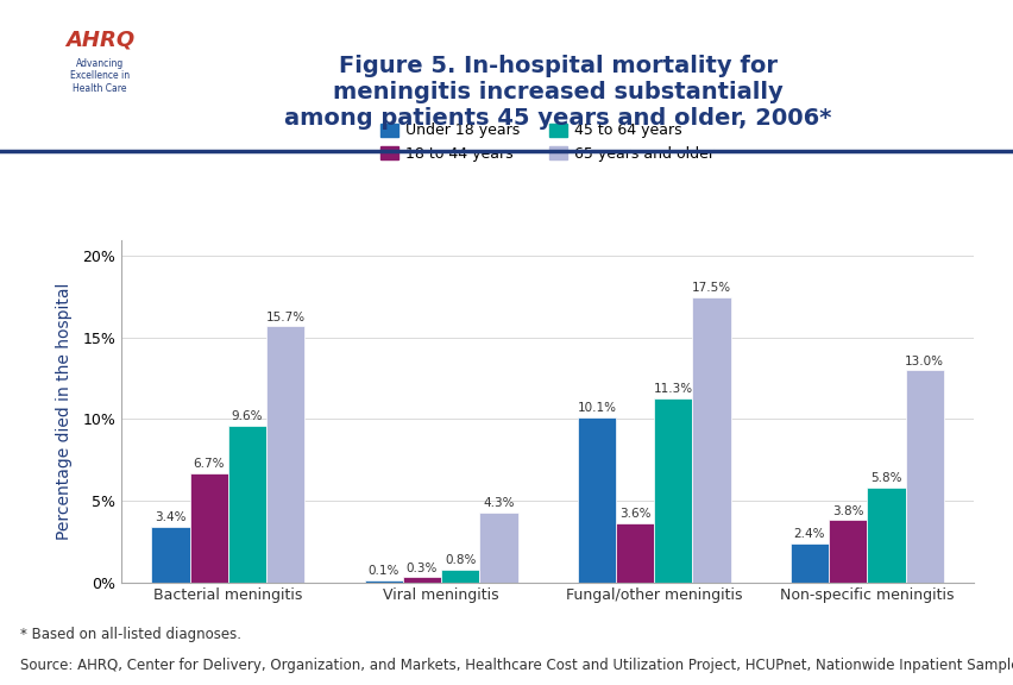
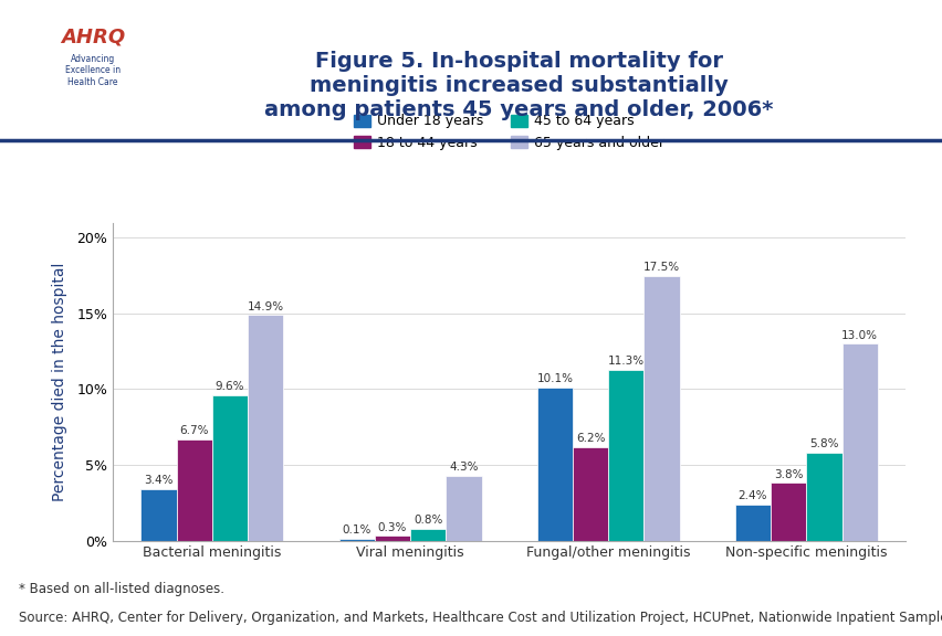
65 years and older/Bacterial meningitis: 15.7% -> 14.9%
18 to 44 years/Fungal/other meningitis: 3.6% -> 6.2%
